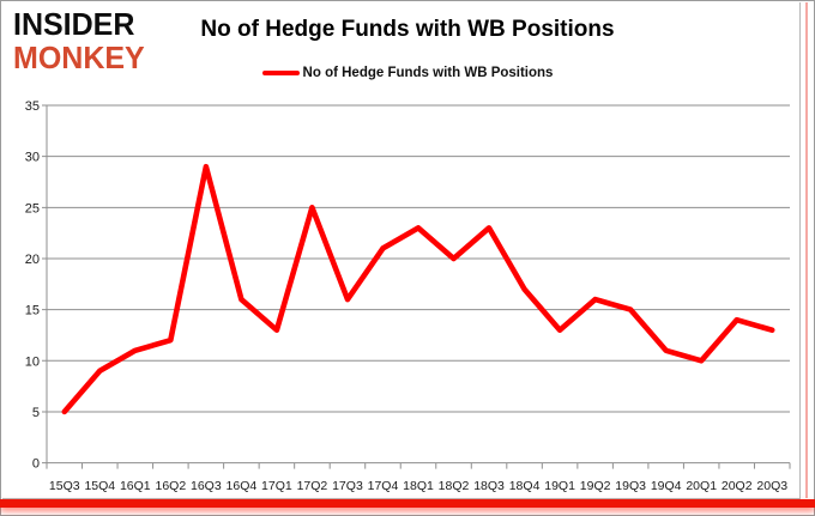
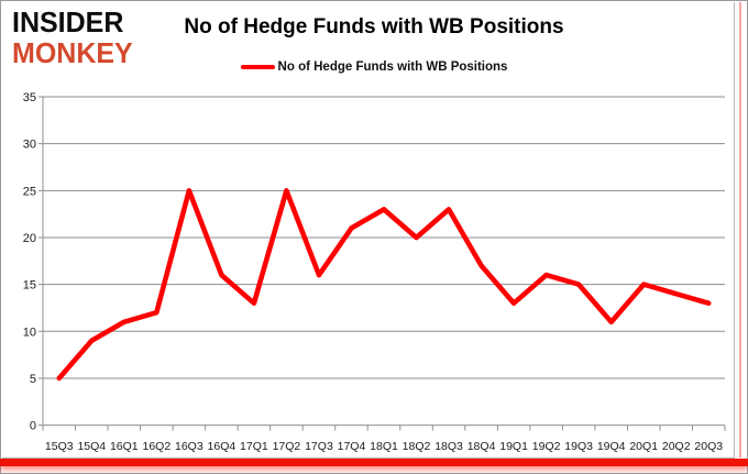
16Q3: 29 -> 25
20Q1: 10 -> 15
